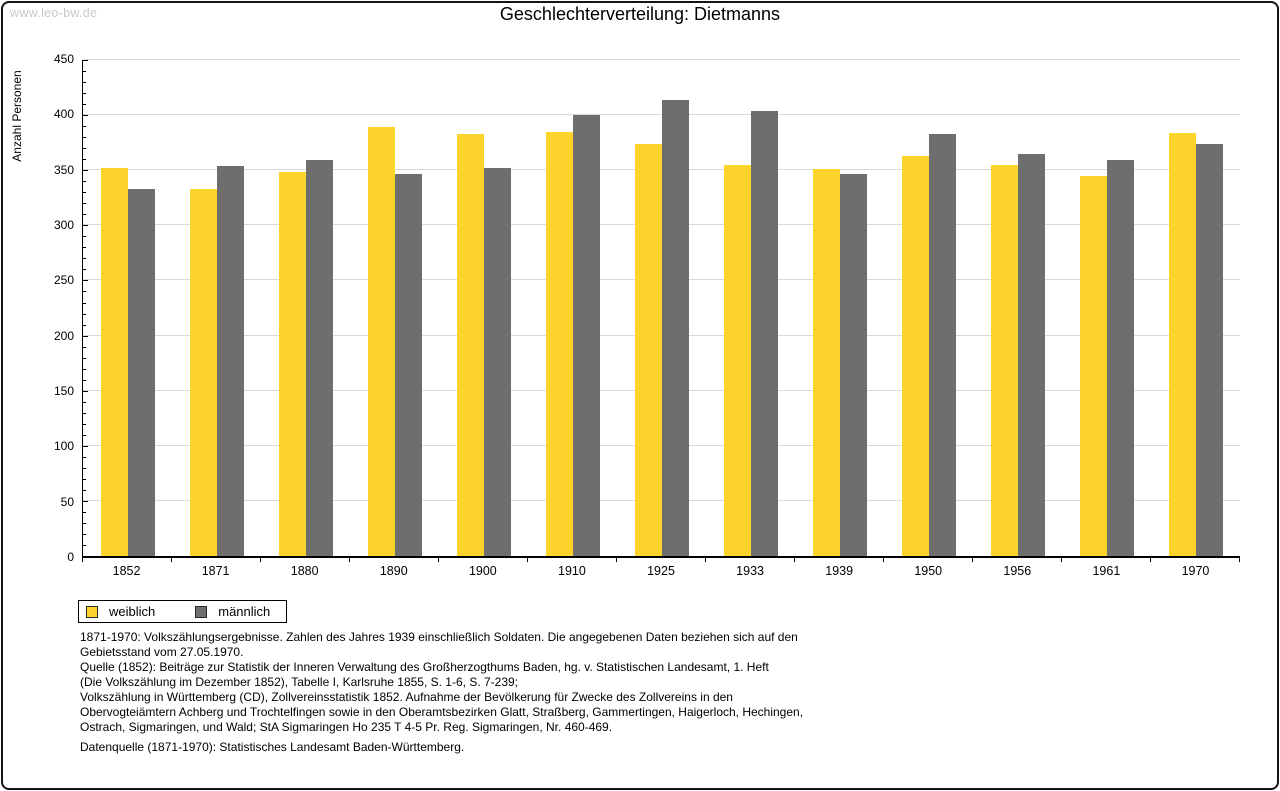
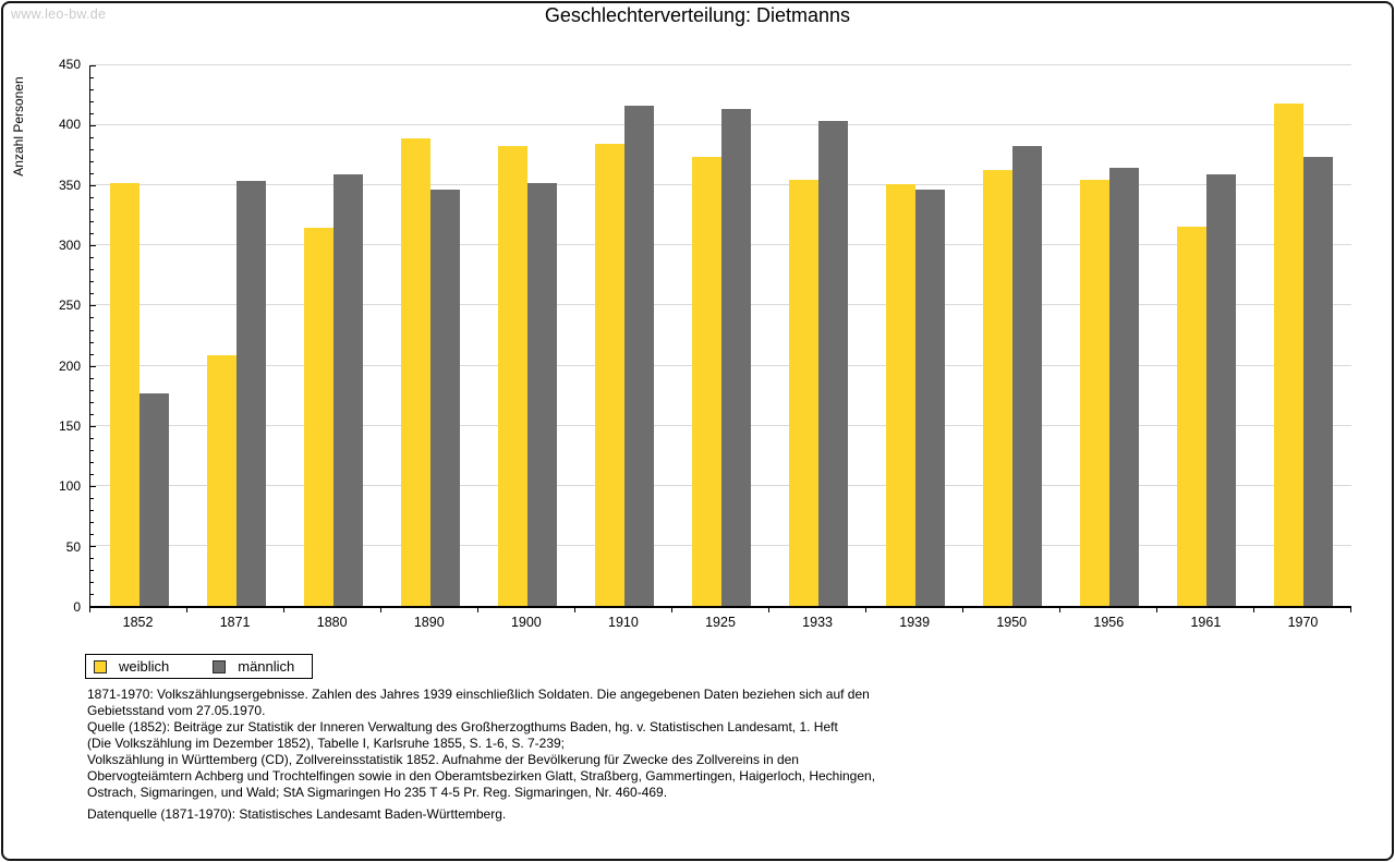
männlich/1852: 333 -> 177
weiblich/1871: 333 -> 209
weiblich/1880: 348 -> 315
männlich/1910: 400 -> 416
weiblich/1961: 345 -> 316
weiblich/1970: 384 -> 418
